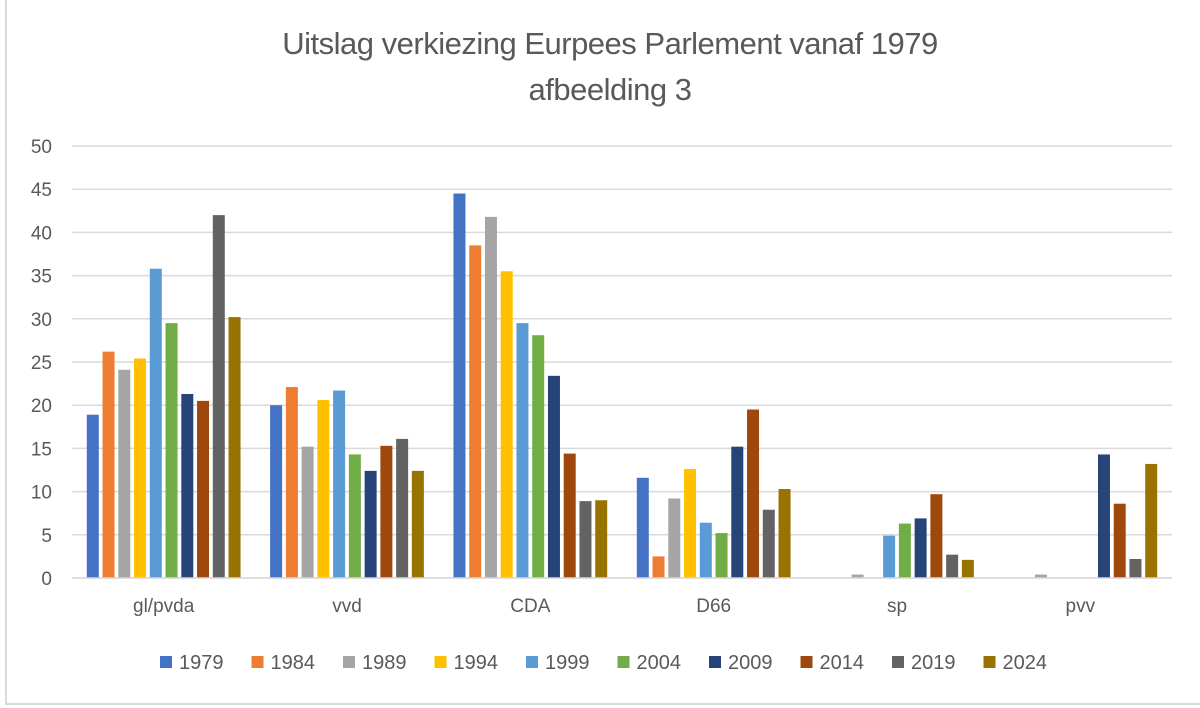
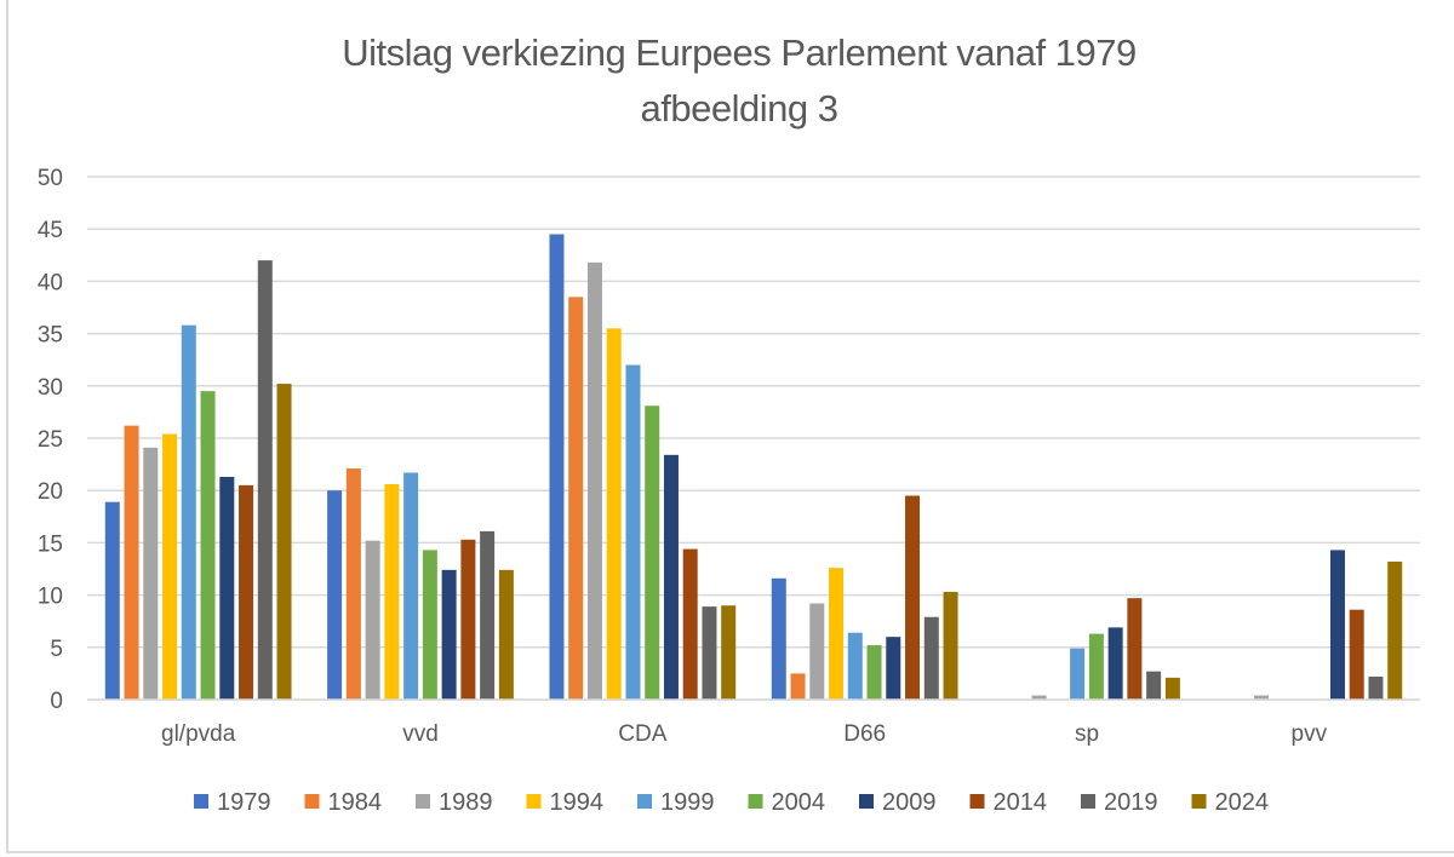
1999/CDA: 30 -> 32
2009/D66: 15 -> 6
